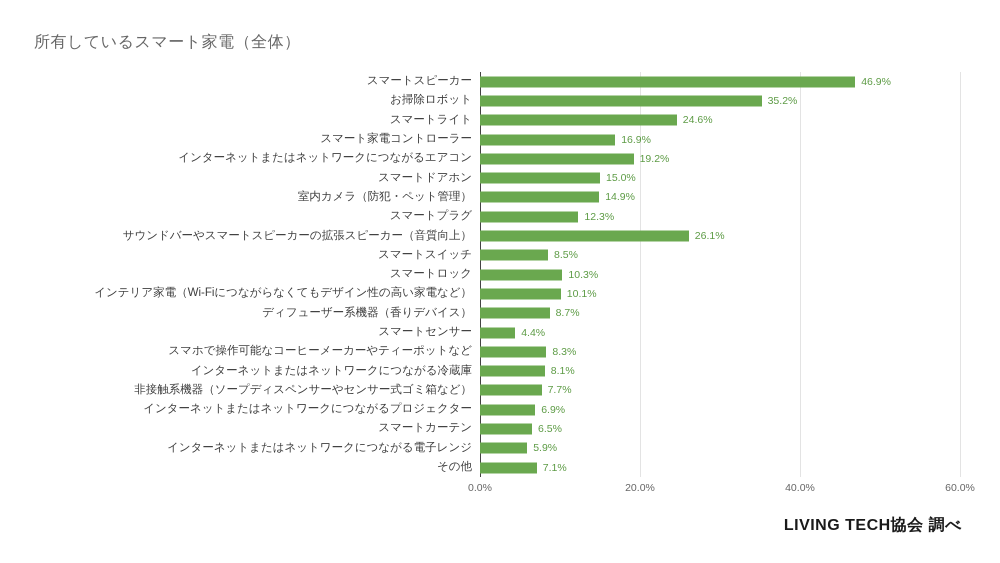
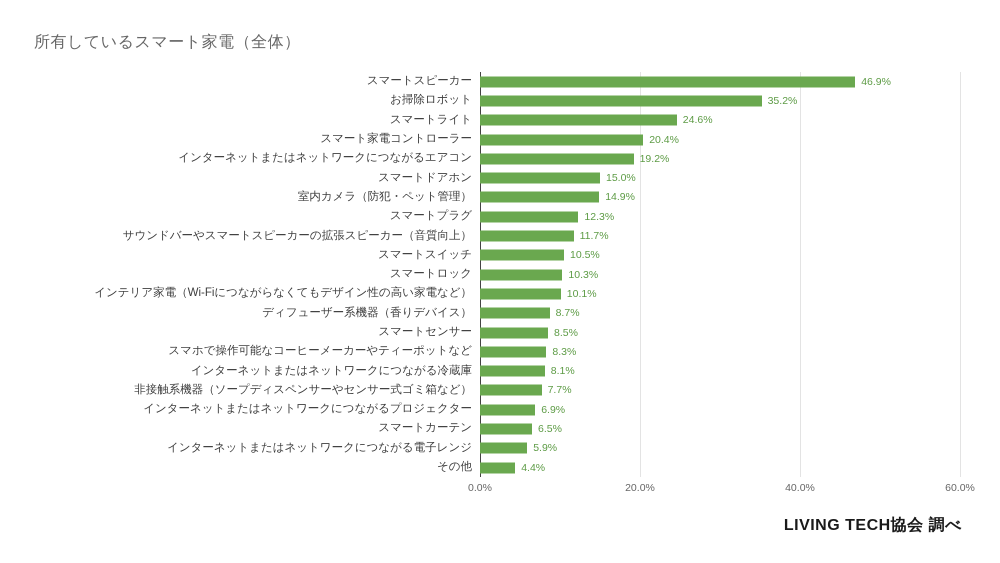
スマート家電コントローラー: 16.9% -> 20.4%
サウンドバーやスマートスピーカーの拡張スピーカー（音質向上）: 26.1% -> 11.7%
スマートスイッチ: 8.5% -> 10.5%
スマートセンサー: 4.4% -> 8.5%
その他: 7.1% -> 4.4%
